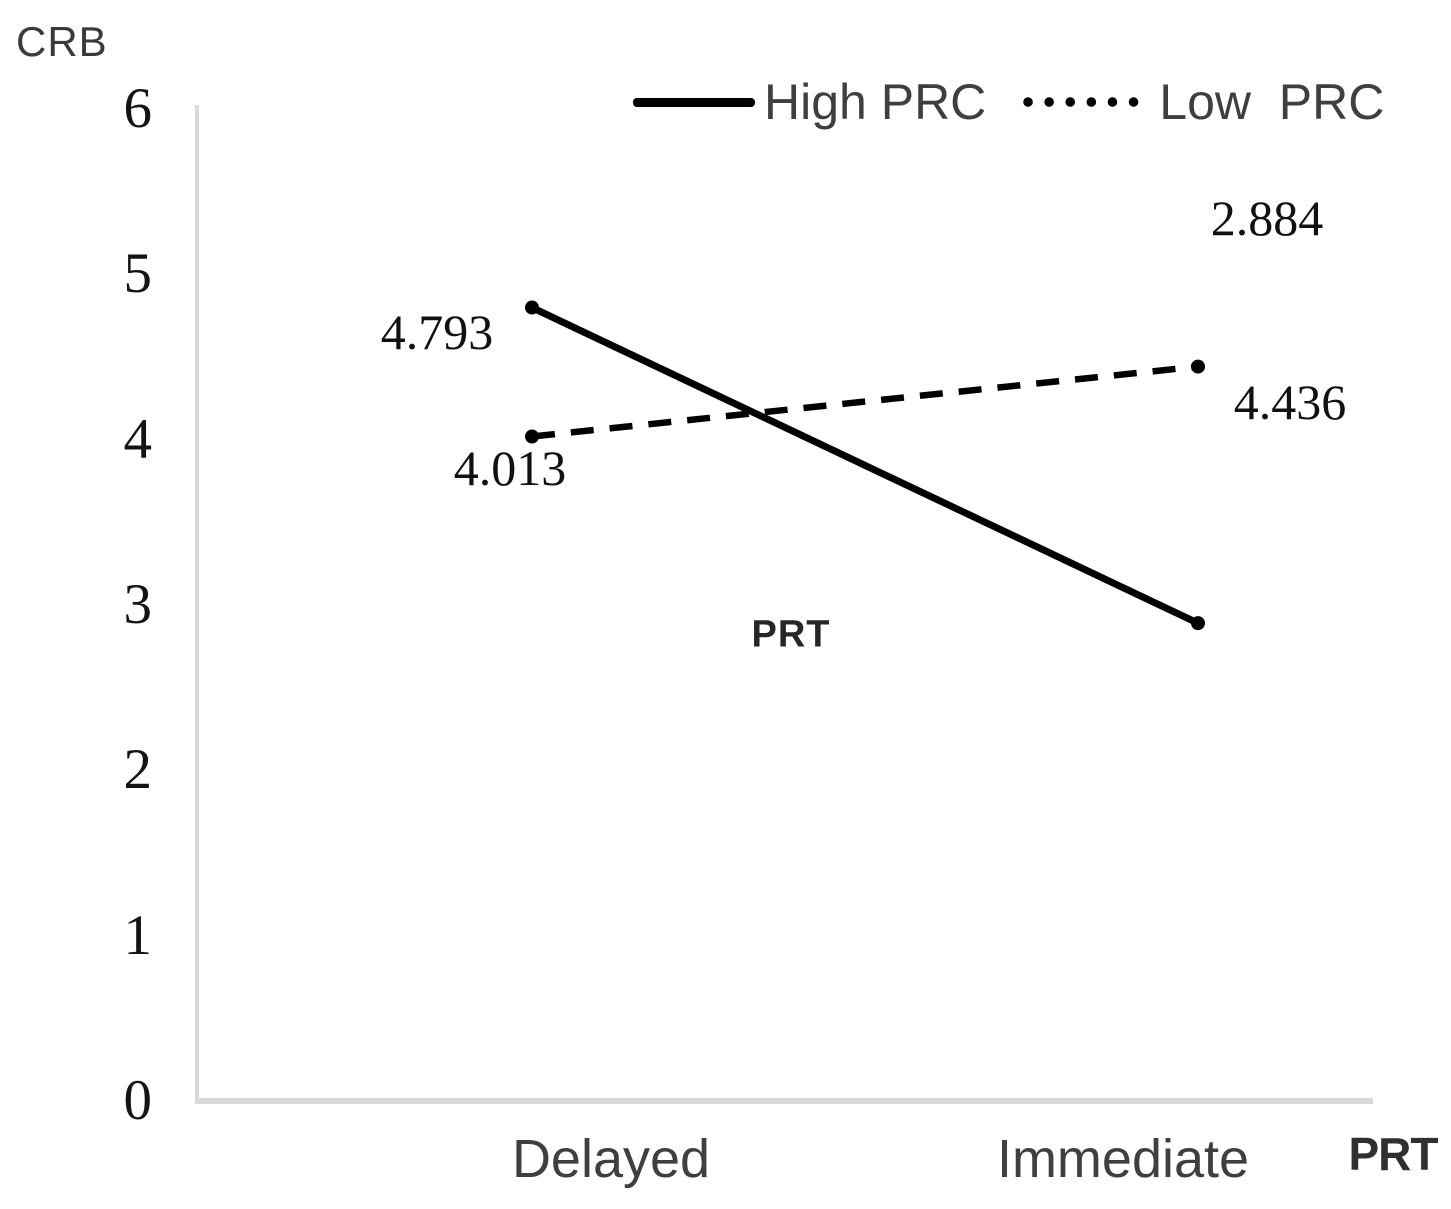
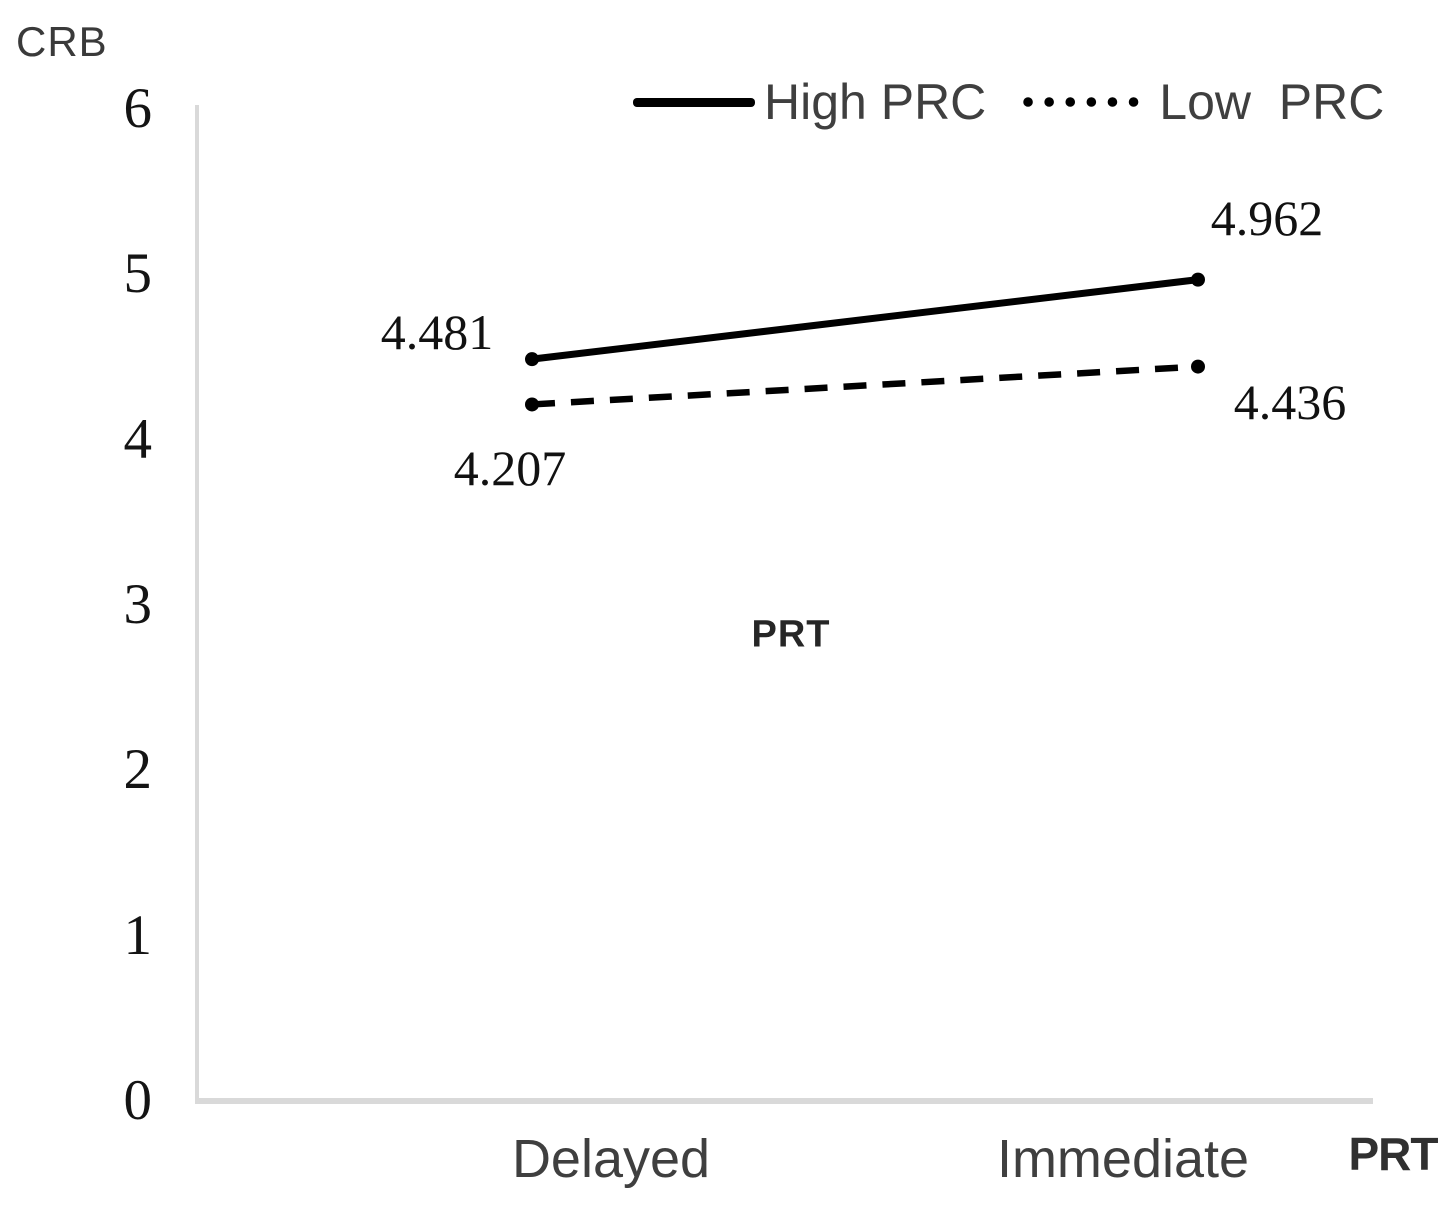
High PRC/Delayed: 4.793 -> 4.481
Low PRC/Delayed: 4.013 -> 4.207
High PRC/Immediate: 2.884 -> 4.962
